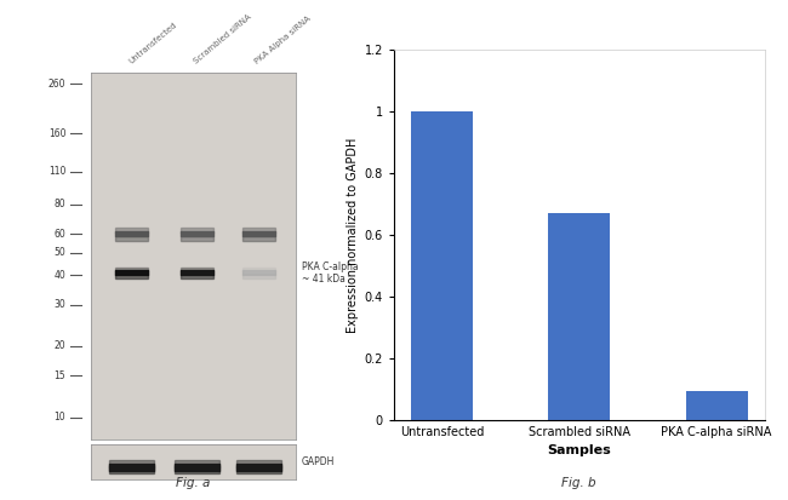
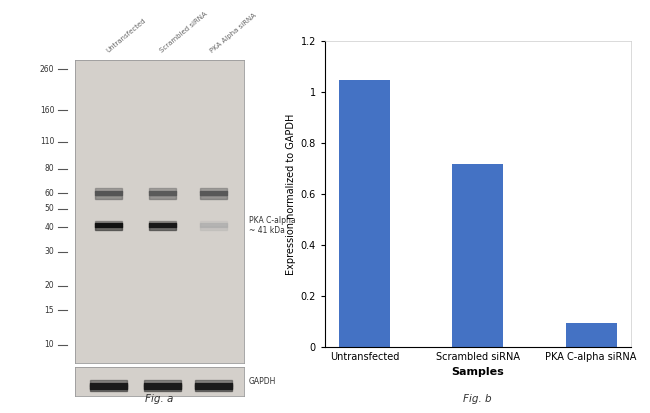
Untransfected: 1.000 -> 1.050
Scrambled siRNA: 0.670 -> 0.720
